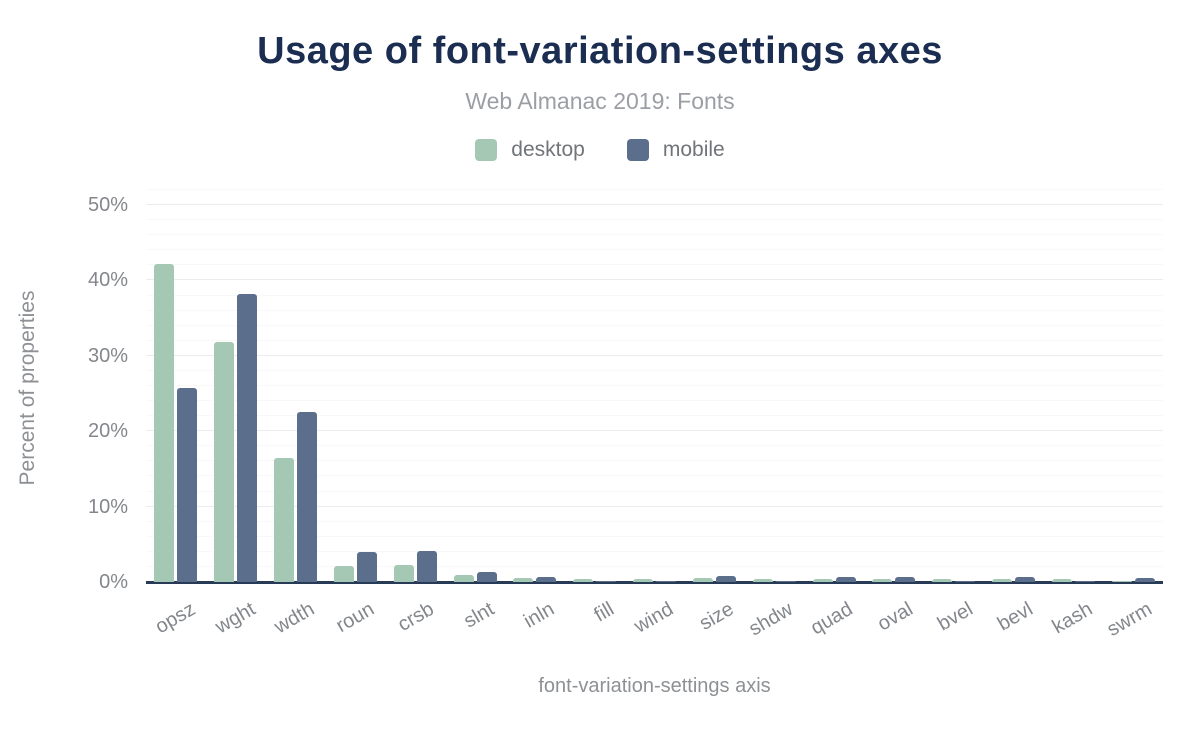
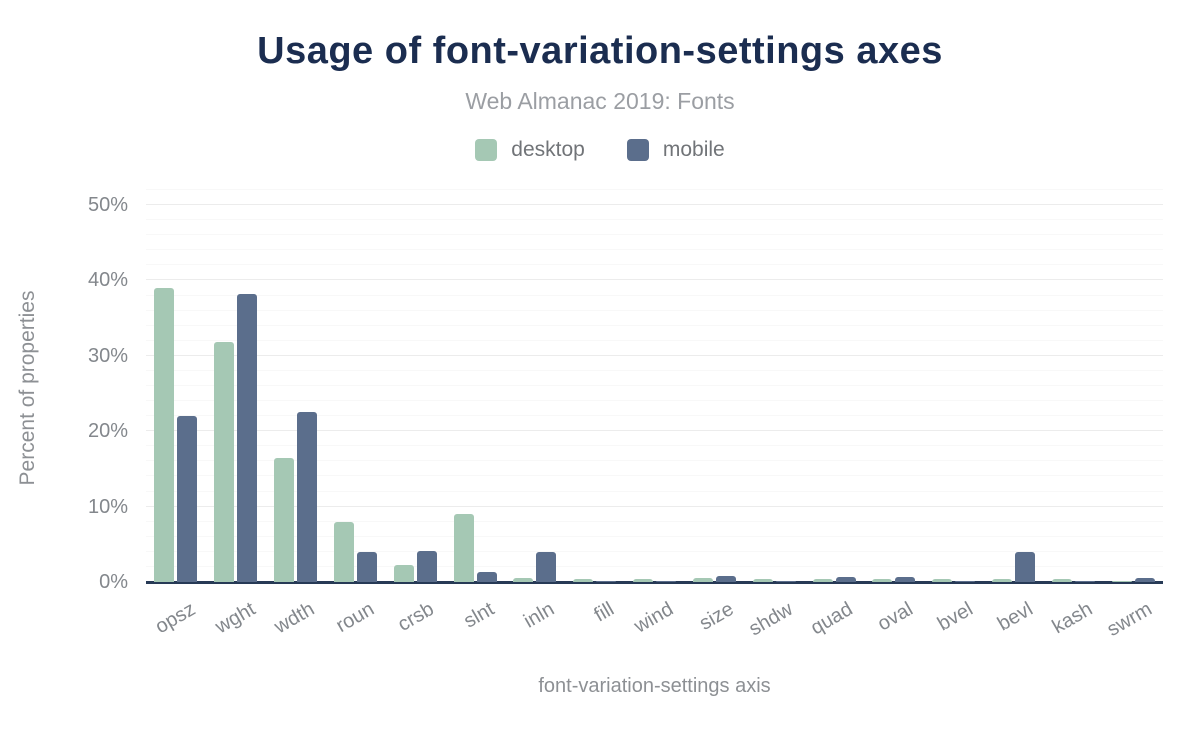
desktop/opsz: 42% -> 39%
mobile/opsz: 26% -> 22%
desktop/roun: 2% -> 8%
desktop/slnt: 1% -> 9%
mobile/inln: 1% -> 4%
mobile/bevl: 1% -> 4%
